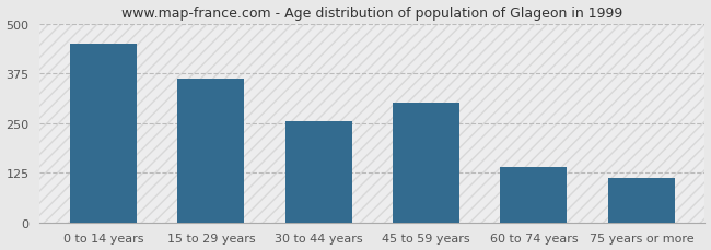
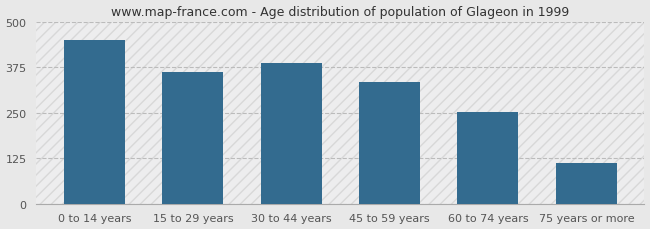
30 to 44 years: 255 -> 385
45 to 59 years: 300 -> 335
60 to 74 years: 140 -> 252
